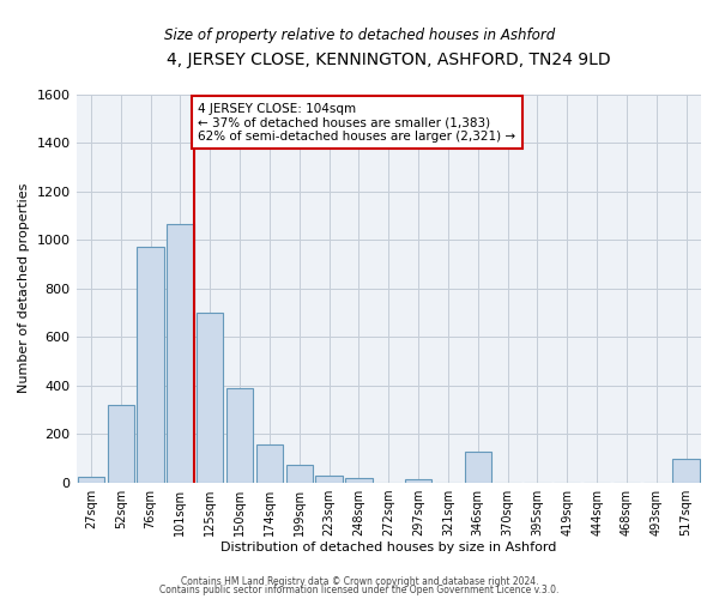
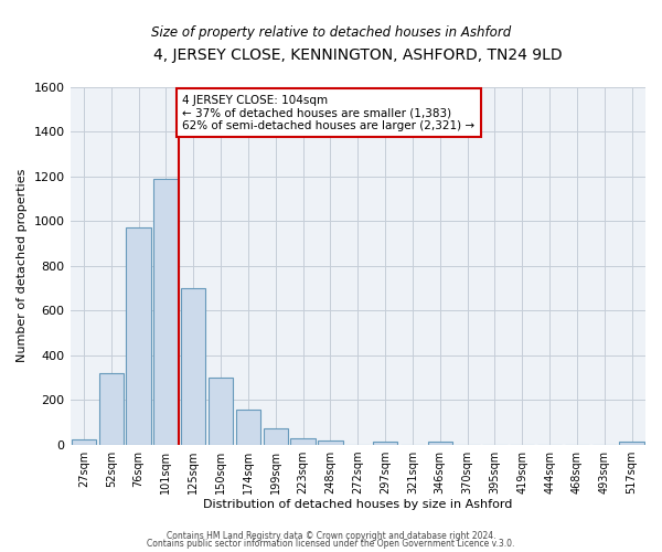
101sqm: 1065 -> 1190
150sqm: 390 -> 300
346sqm: 125 -> 12
517sqm: 95 -> 15
